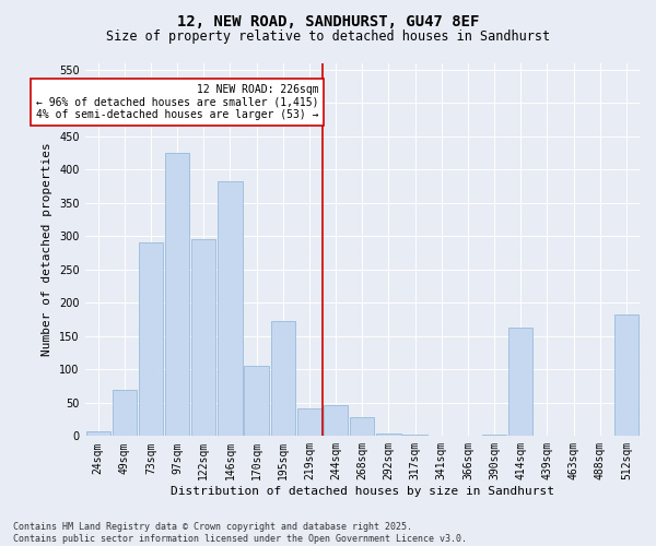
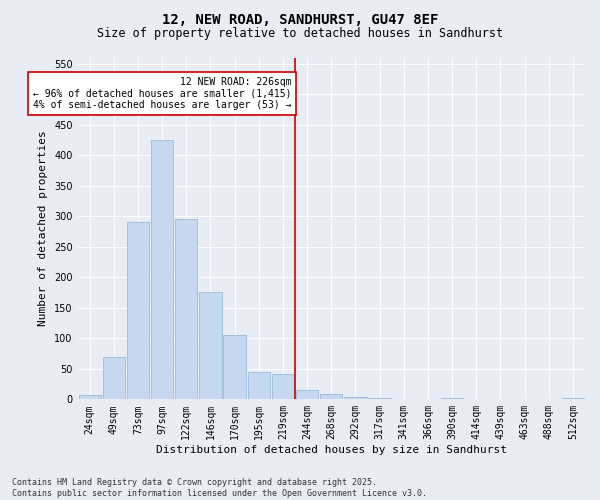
146sqm: 382 -> 176
195sqm: 172 -> 44
244sqm: 46 -> 16
268sqm: 28 -> 8
414sqm: 162 -> 1
512sqm: 182 -> 2
